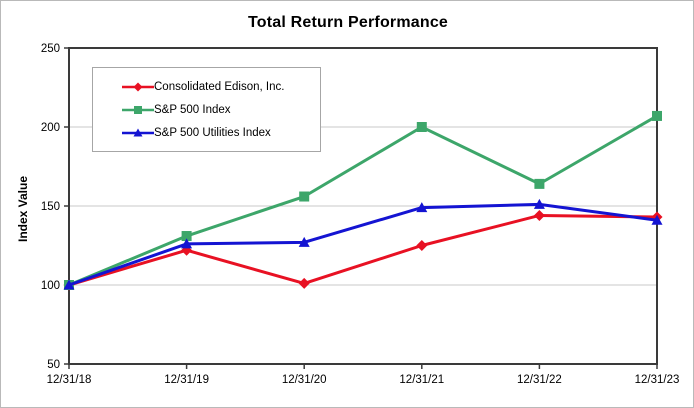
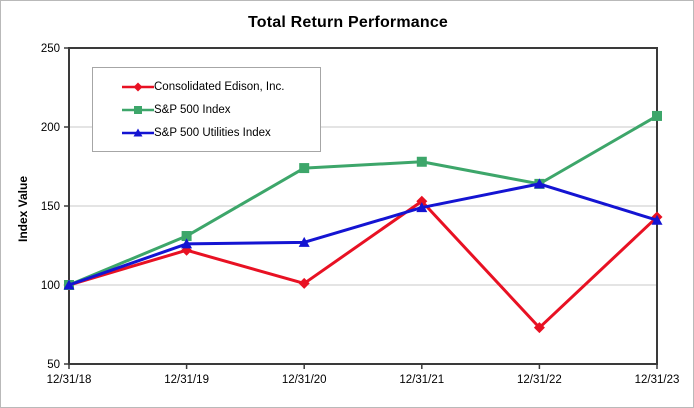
S&P 500 Index/12/31/20: 156 -> 174
Consolidated Edison, Inc./12/31/21: 125 -> 153
S&P 500 Index/12/31/21: 200 -> 178
Consolidated Edison, Inc./12/31/22: 144 -> 73
S&P 500 Utilities Index/12/31/22: 151 -> 164
